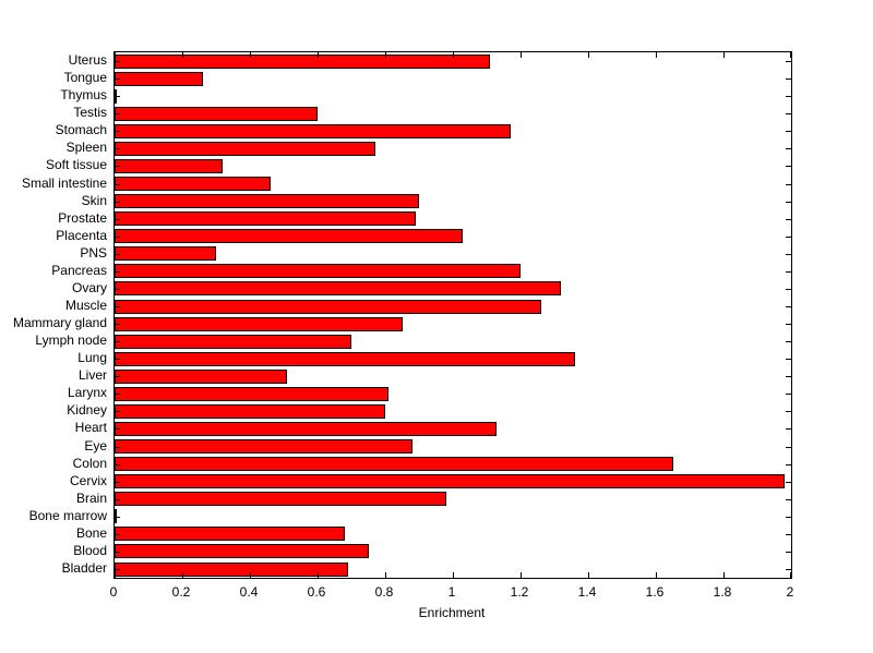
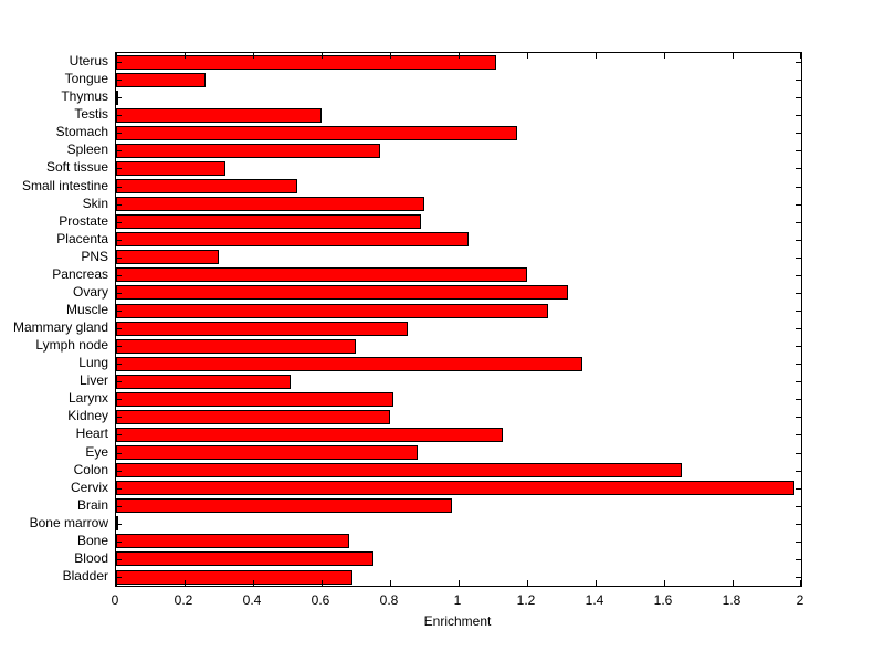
Small intestine: 0.46 -> 0.53
